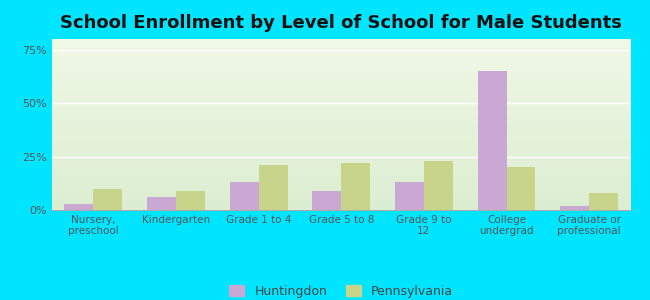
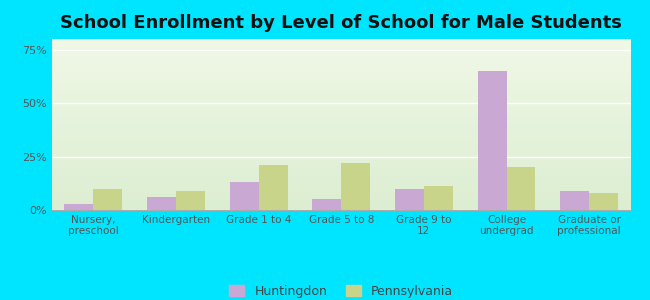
Huntingdon/Grade 5 to 8: 9% -> 5%
Huntingdon/Grade 9 to 12: 13% -> 10%
Pennsylvania/Grade 9 to 12: 23% -> 11%
Huntingdon/Graduate or professional: 2% -> 9%
